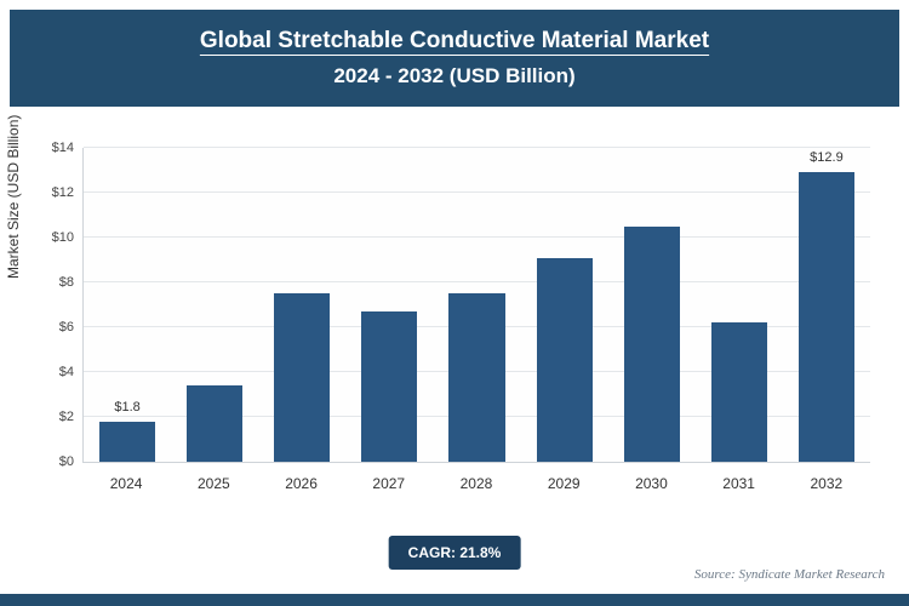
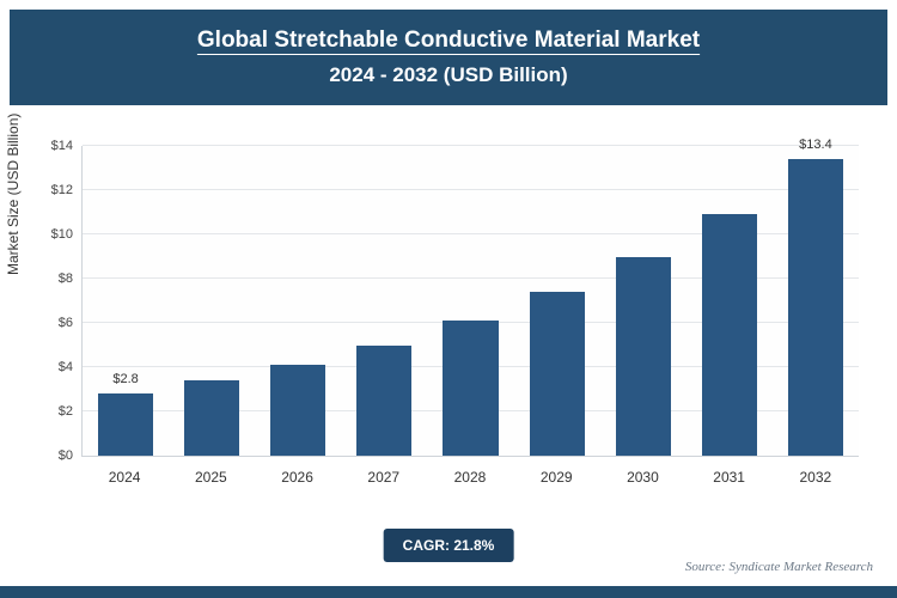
2024: $1.8 -> $2.8
2026: $7.5 -> $4.1
2027: $6.7 -> $5.0
2028: $7.5 -> $6.1
2029: $9.1 -> $7.4
2030: $10.5 -> $9.0
2031: $6.2 -> $10.9
2032: $12.9 -> $13.4
